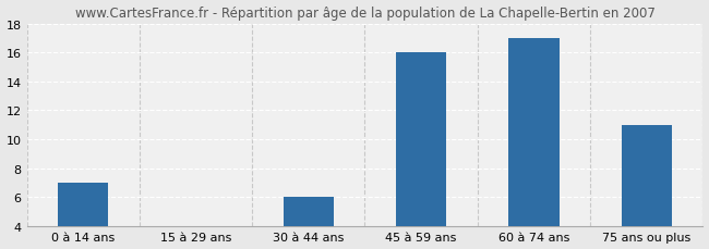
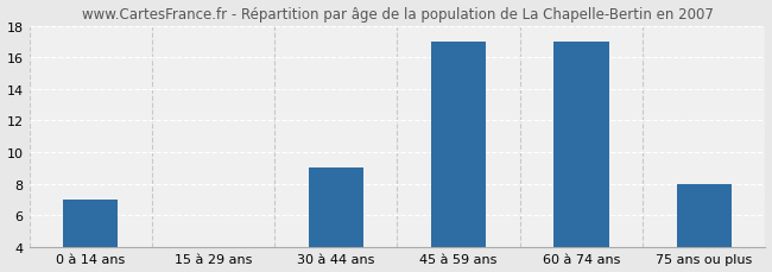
30 à 44 ans: 6 -> 9
45 à 59 ans: 16 -> 17
75 ans ou plus: 11 -> 8
